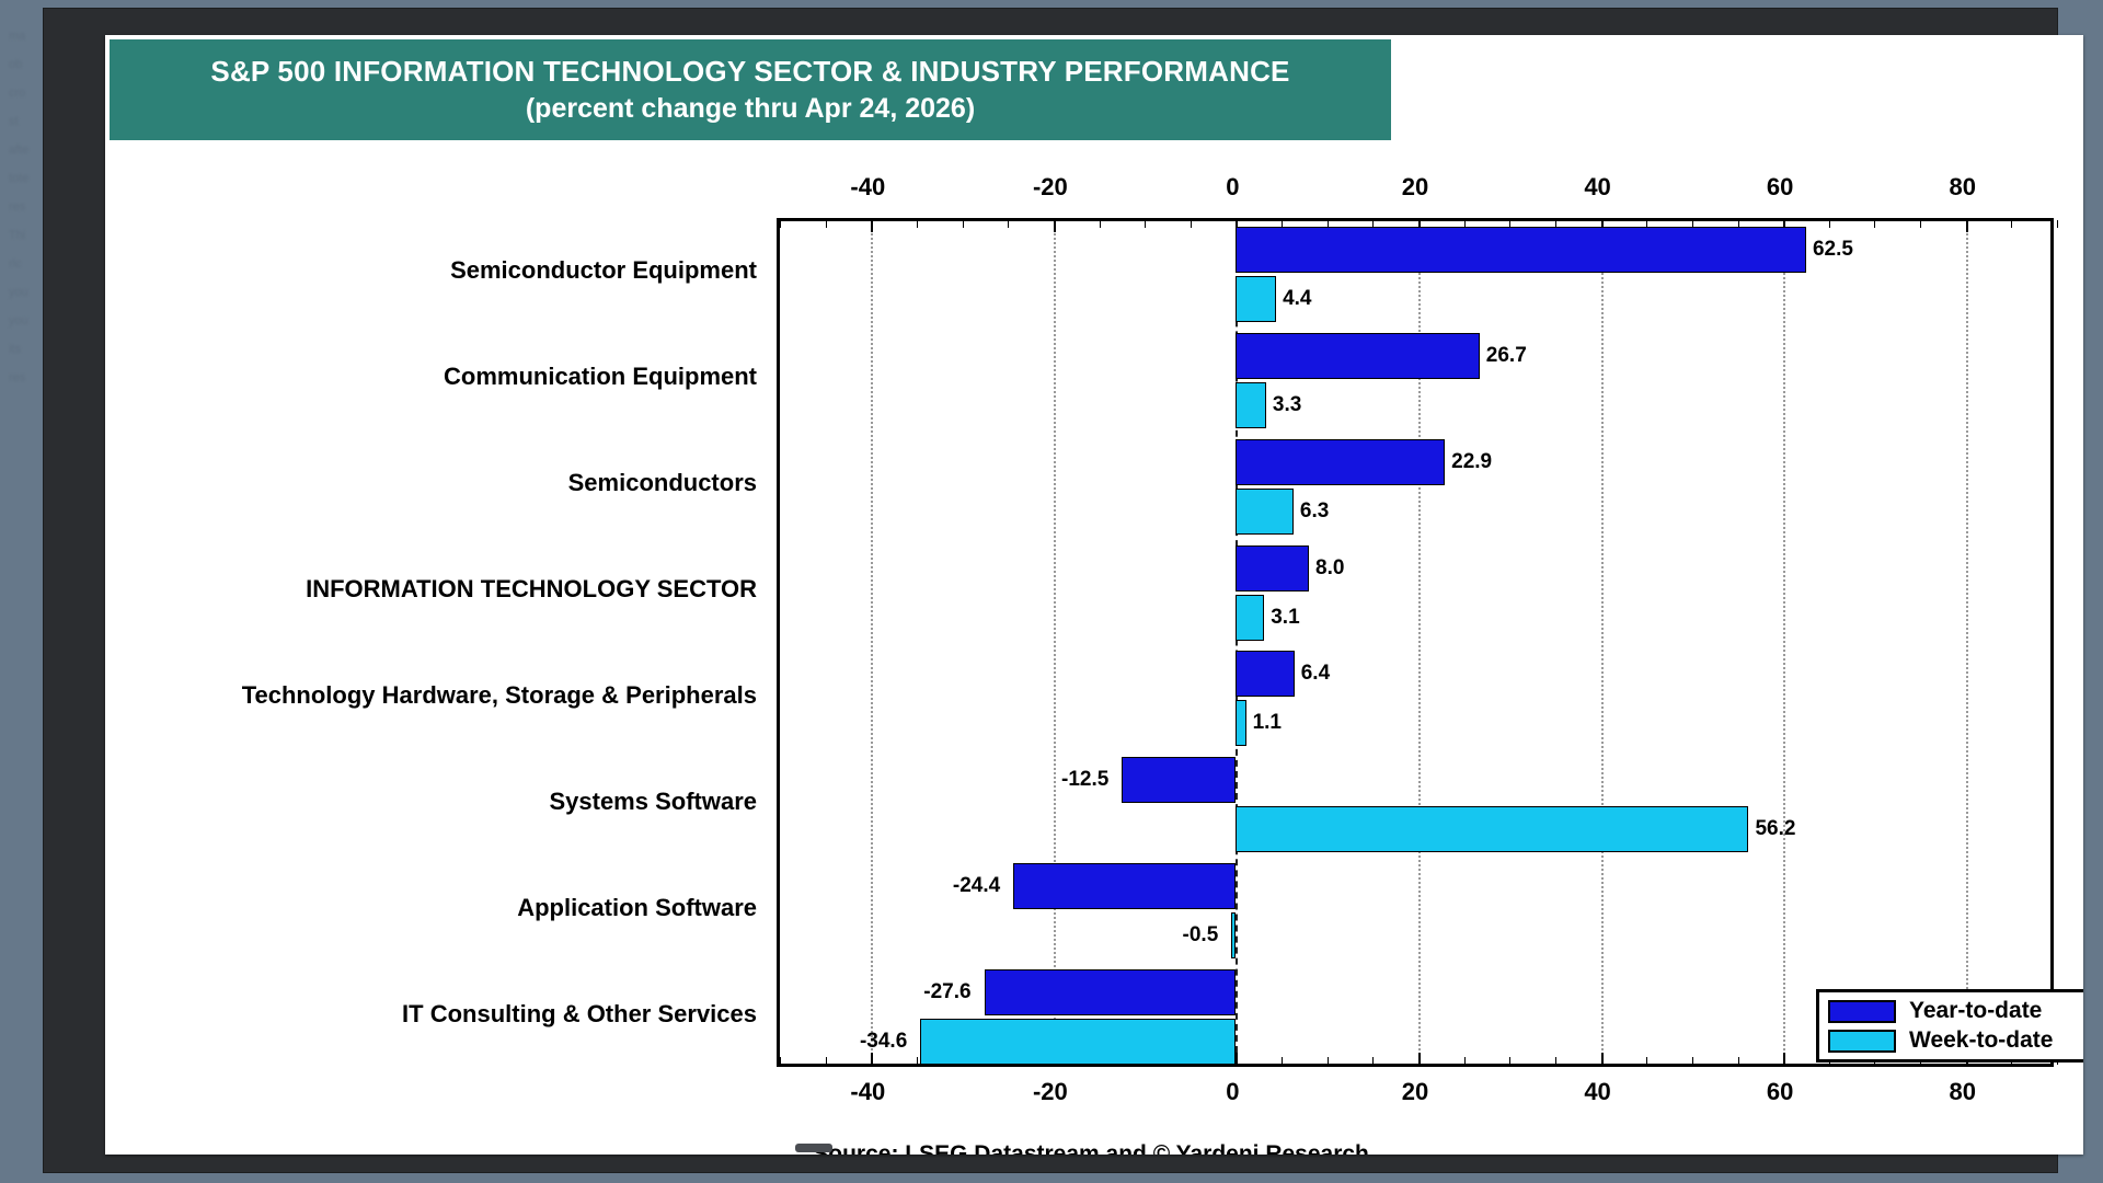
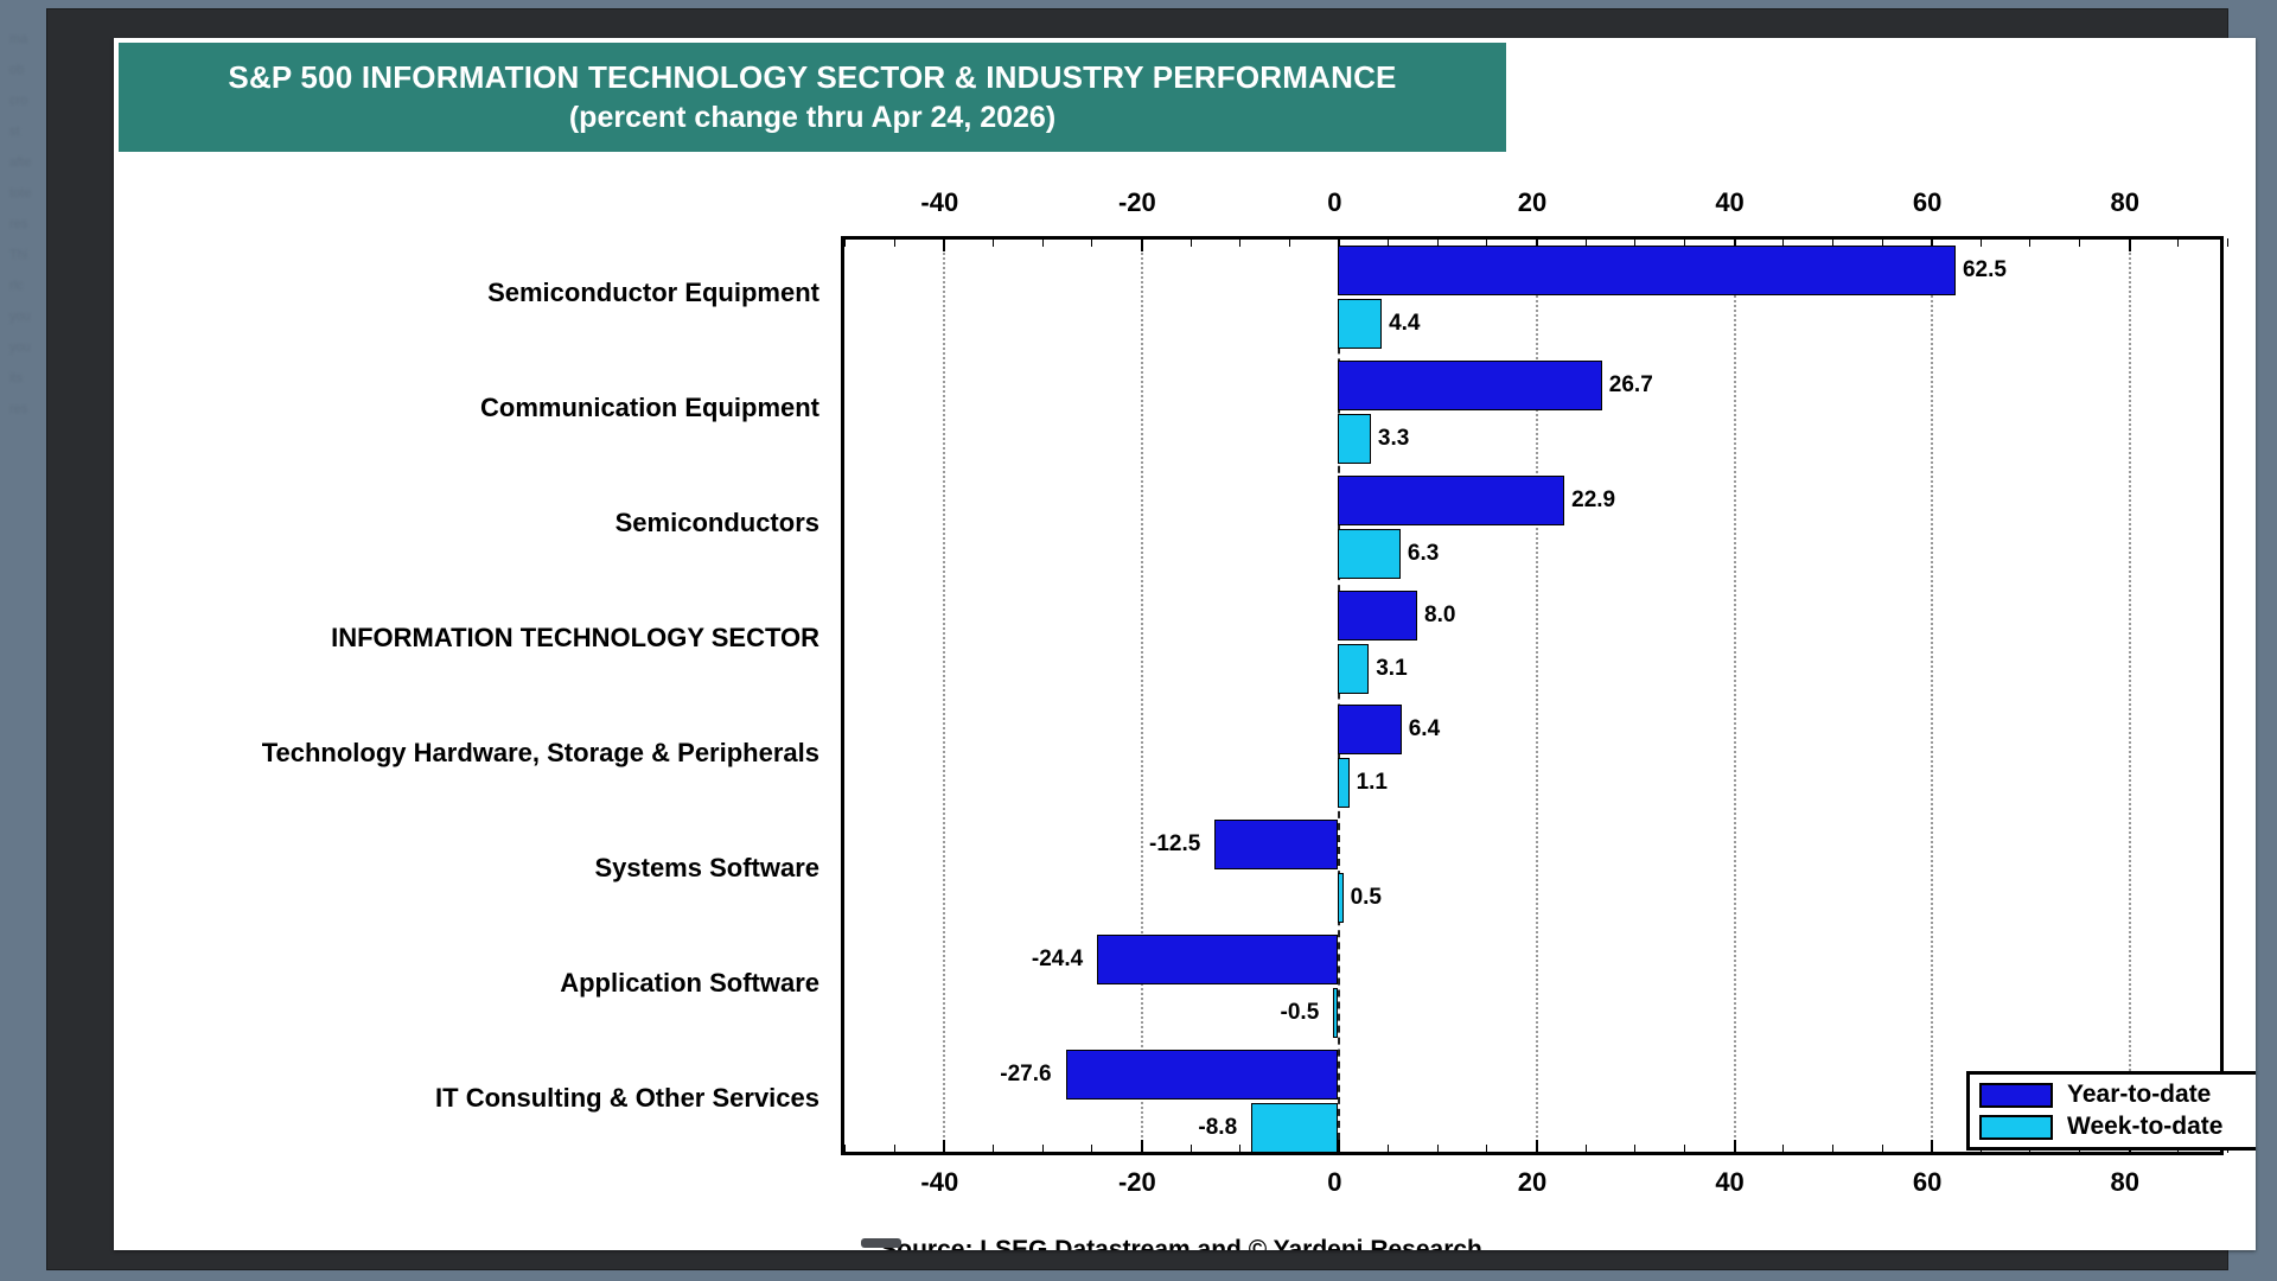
Week-to-date/Systems Software: 56.2 -> 0.5
Week-to-date/IT Consulting & Other Services: -34.6 -> -8.8
